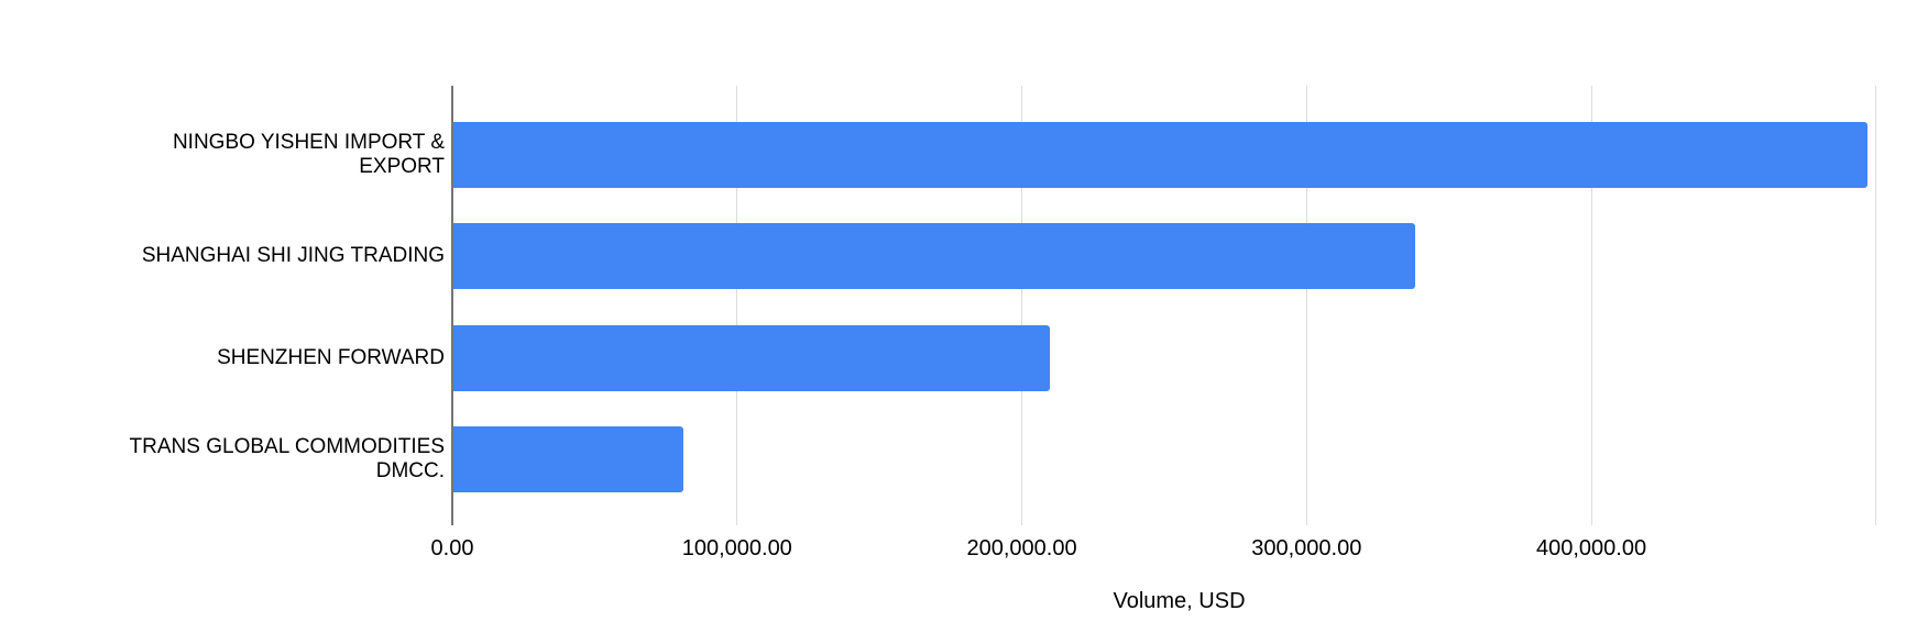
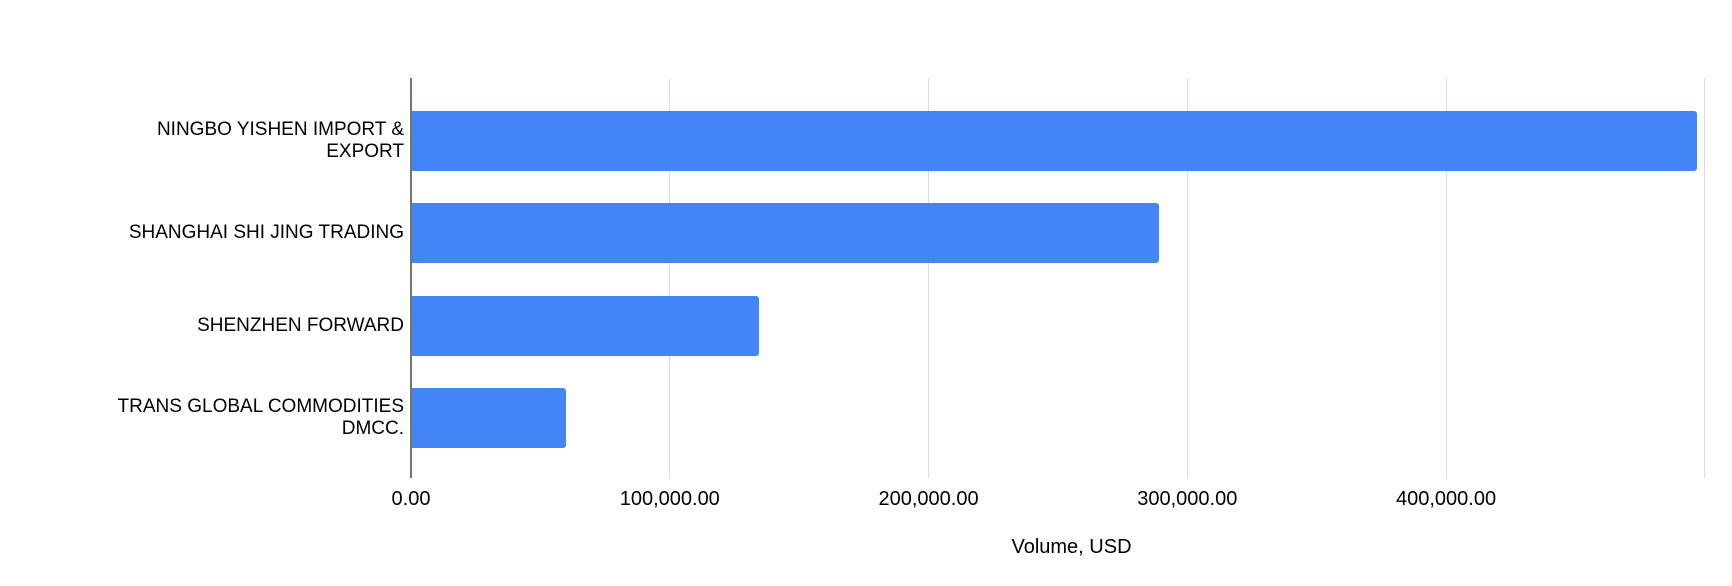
SHANGHAI SHI JING TRADING: 338000 -> 289000
SHENZHEN FORWARD: 210000 -> 134000
TRANS GLOBAL COMMODITIES DMCC.: 81000 -> 60000
